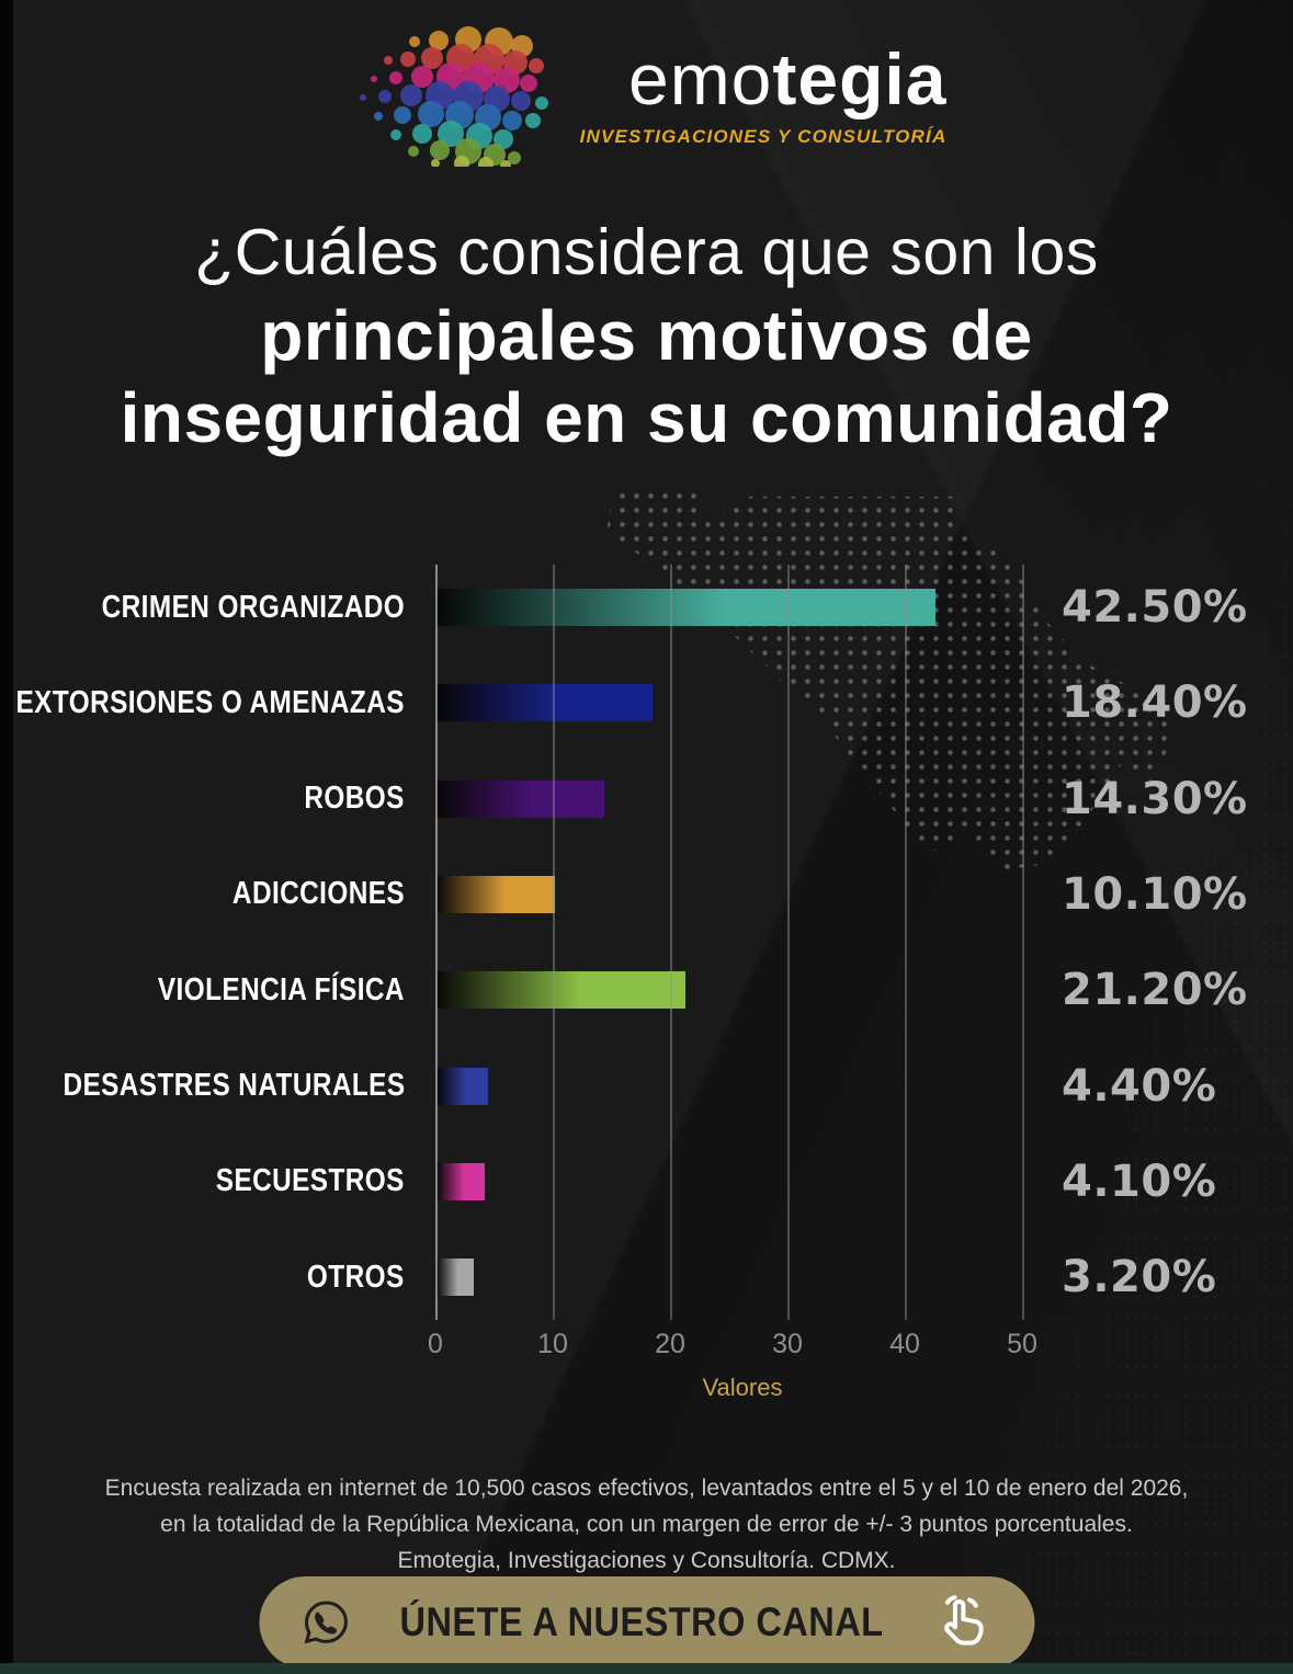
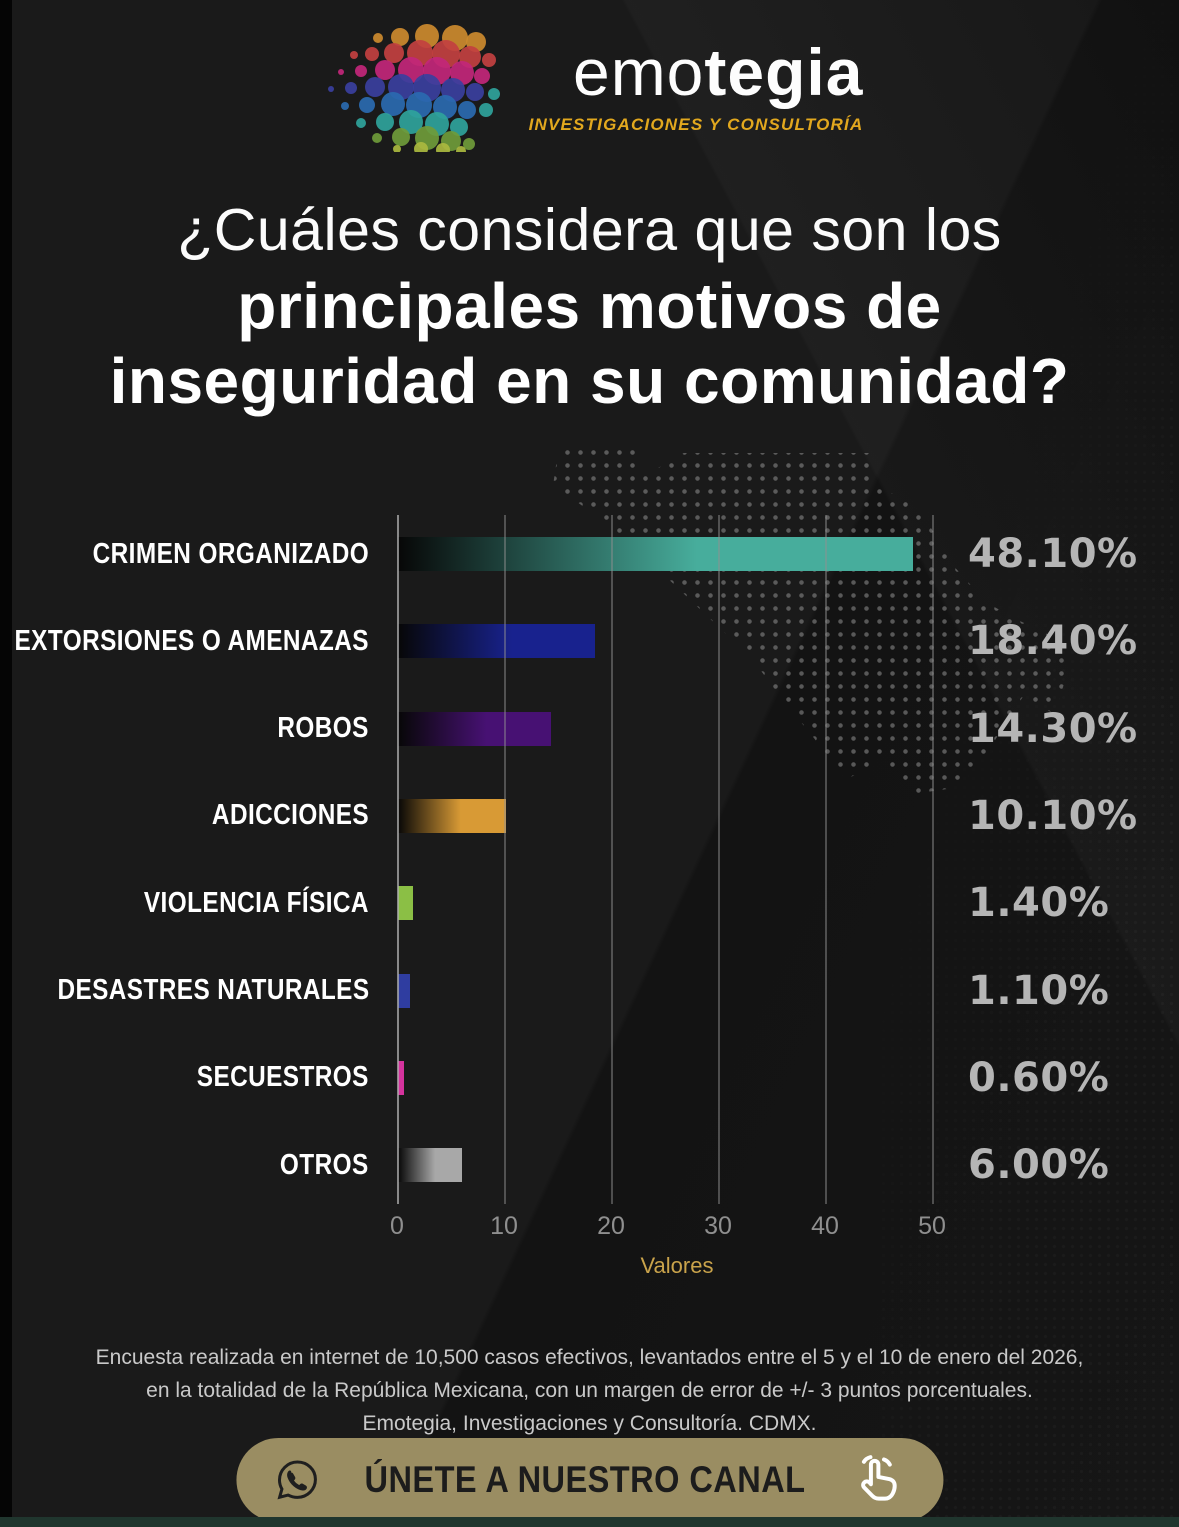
CRIMEN ORGANIZADO: 42.50% -> 48.10%
VIOLENCIA FÍSICA: 21.20% -> 1.40%
DESASTRES NATURALES: 4.40% -> 1.10%
SECUESTROS: 4.10% -> 0.60%
OTROS: 3.20% -> 6.00%
